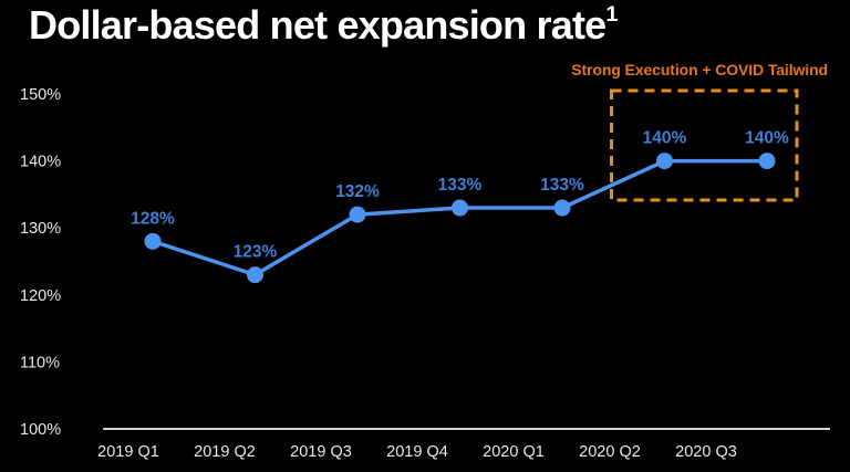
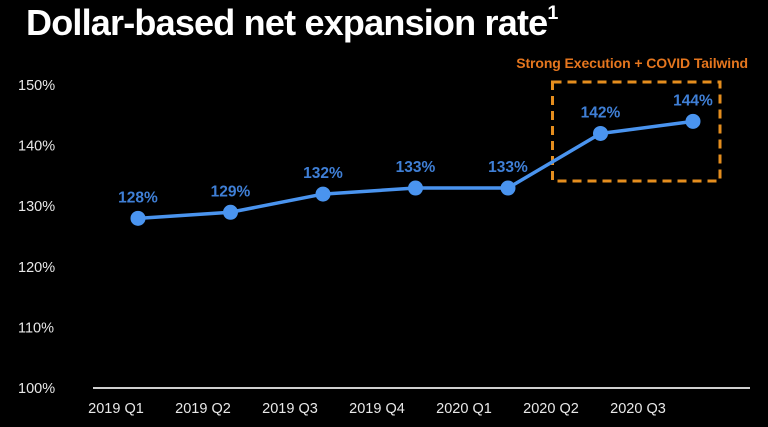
2019 Q2: 123% -> 129%
2020 Q2: 140% -> 142%
2020 Q3: 140% -> 144%
